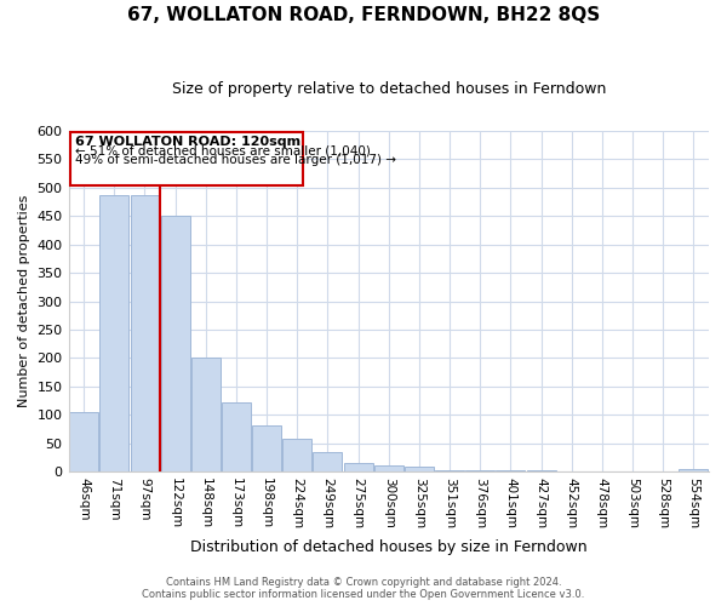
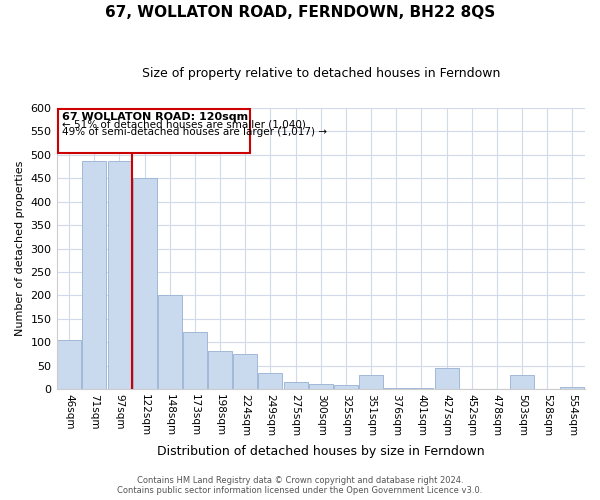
224sqm: 57 -> 75
351sqm: 3 -> 30
427sqm: 2 -> 45
503sqm: 1 -> 30
